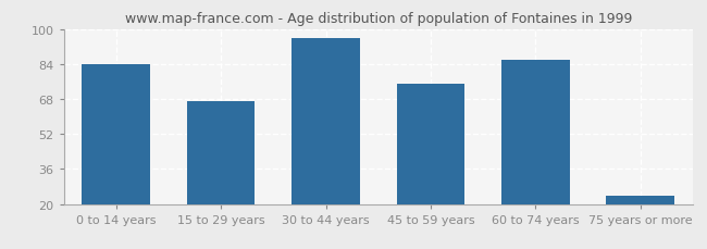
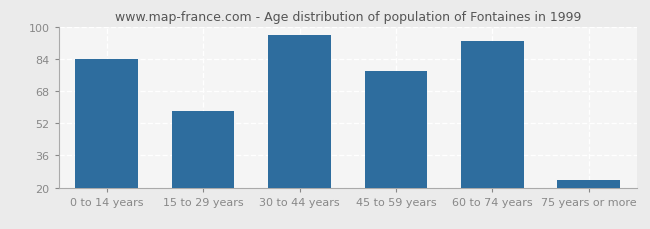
15 to 29 years: 67 -> 58
45 to 59 years: 75 -> 78
60 to 74 years: 86 -> 93
